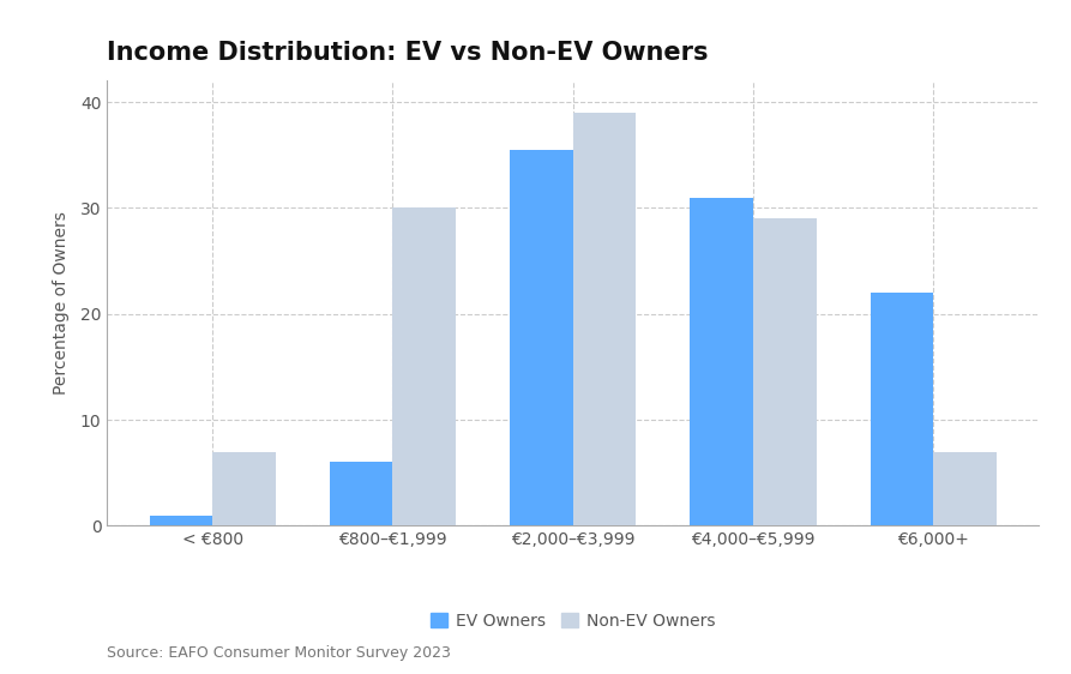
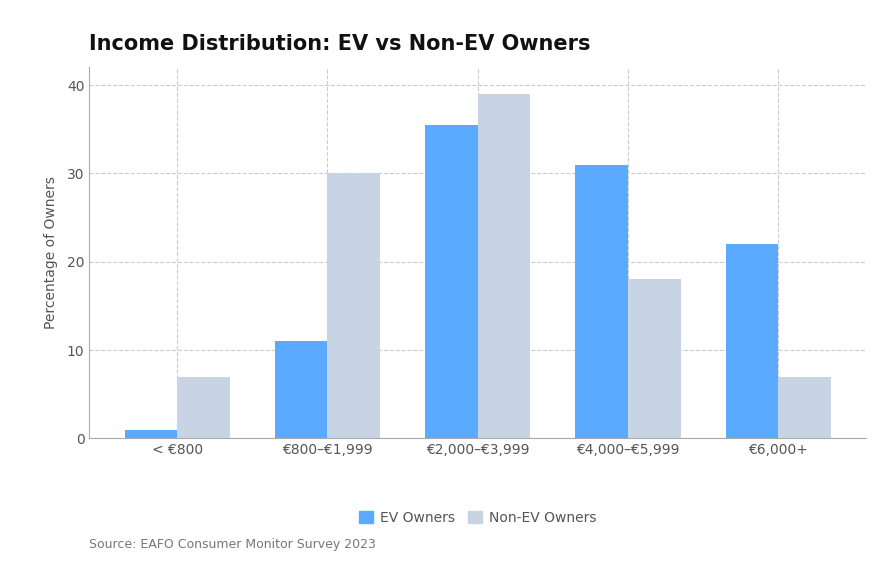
EV Owners/€800–€1,999: 6.0 -> 11.0
Non-EV Owners/€4,000–€5,999: 29 -> 18
